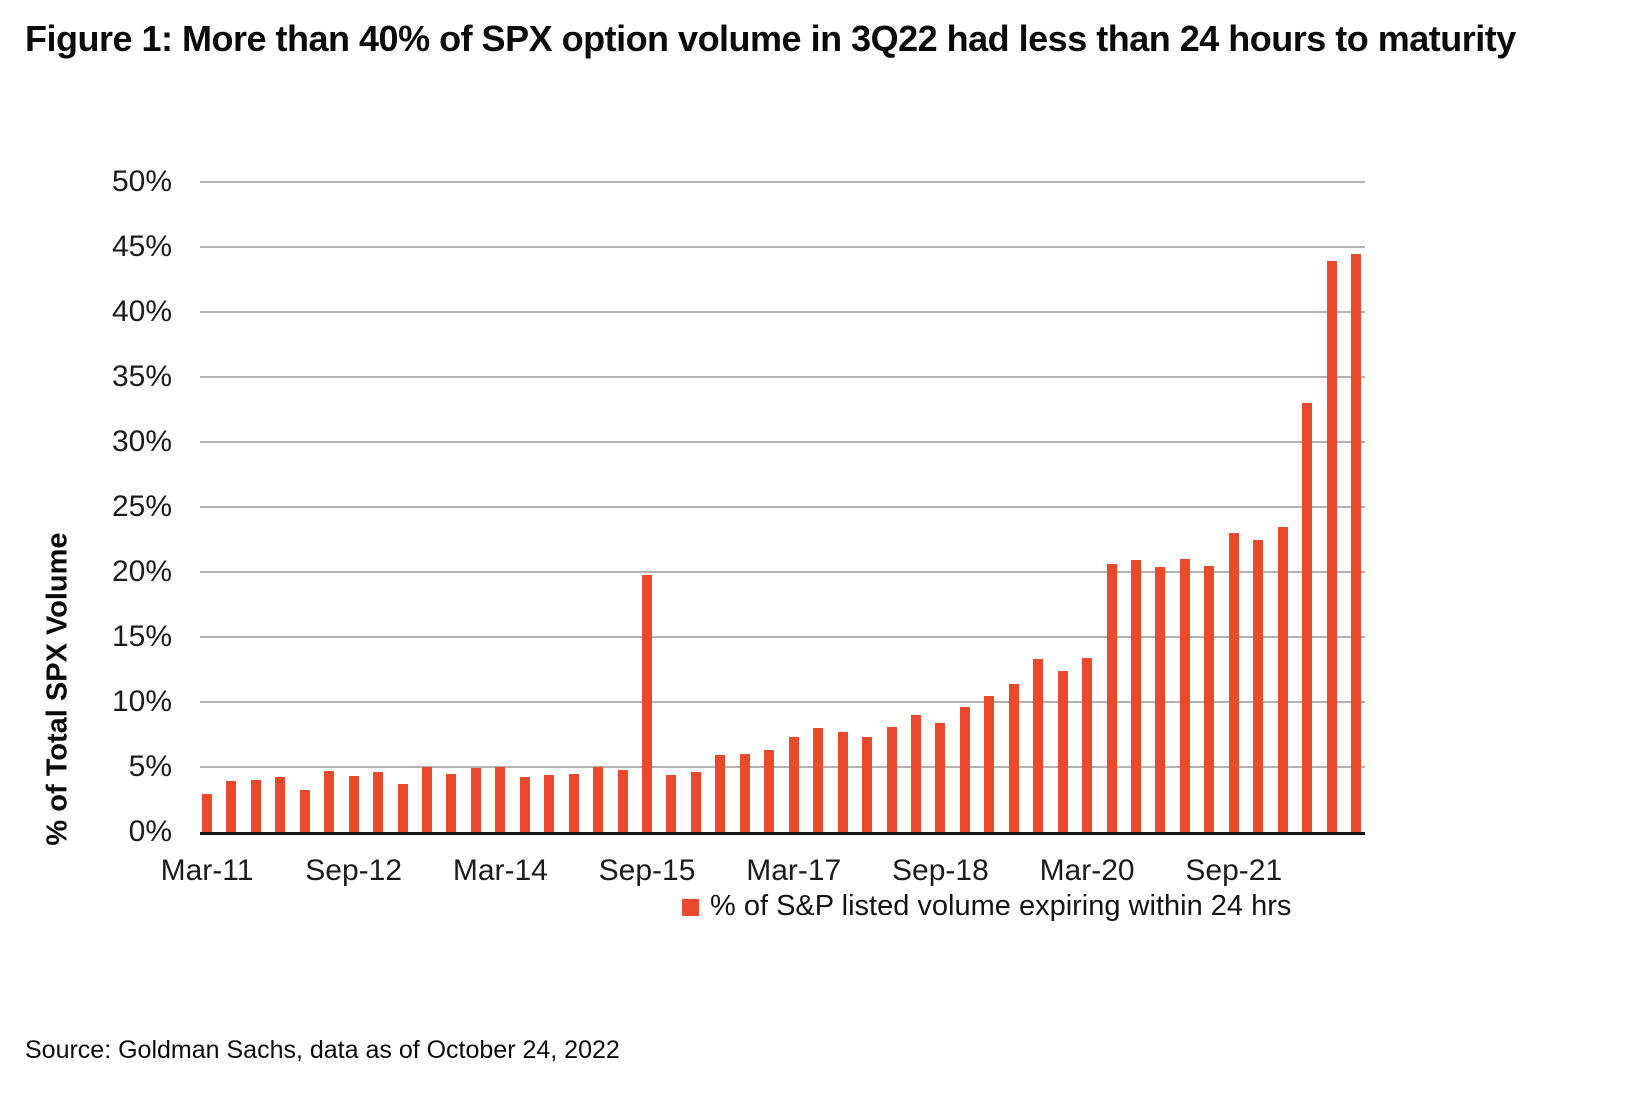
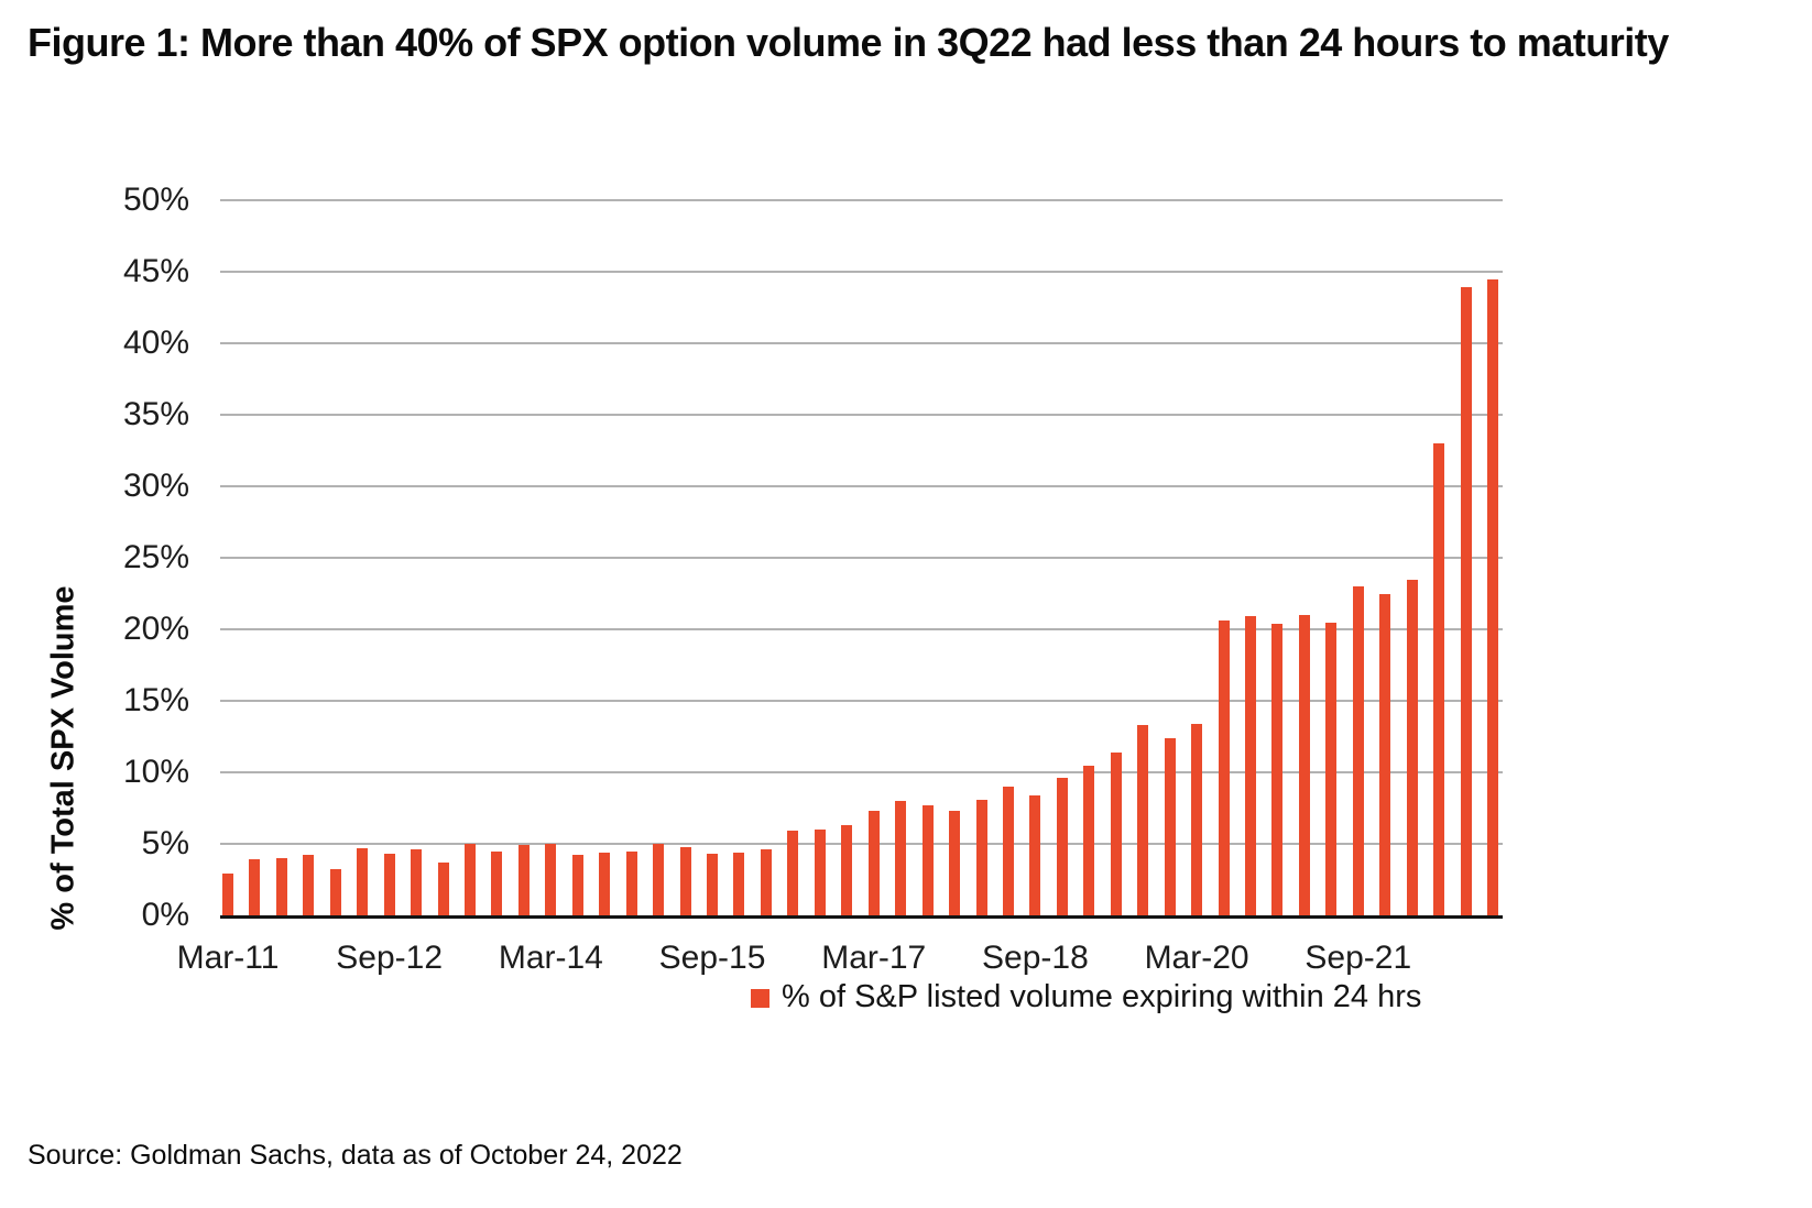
Sep-15: 19.8% -> 4.3%
